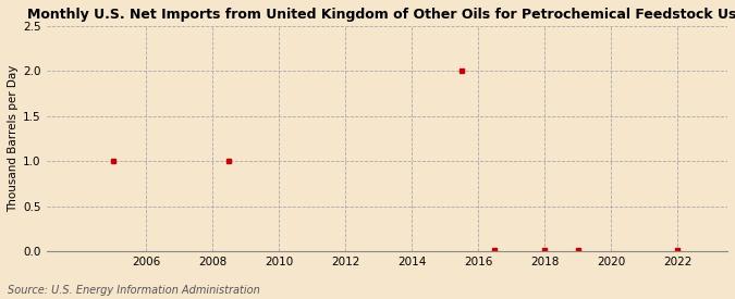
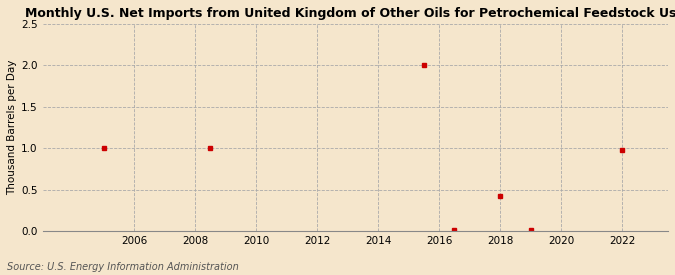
2018: 0.02 -> 0.42
2022: 0.02 -> 0.98
